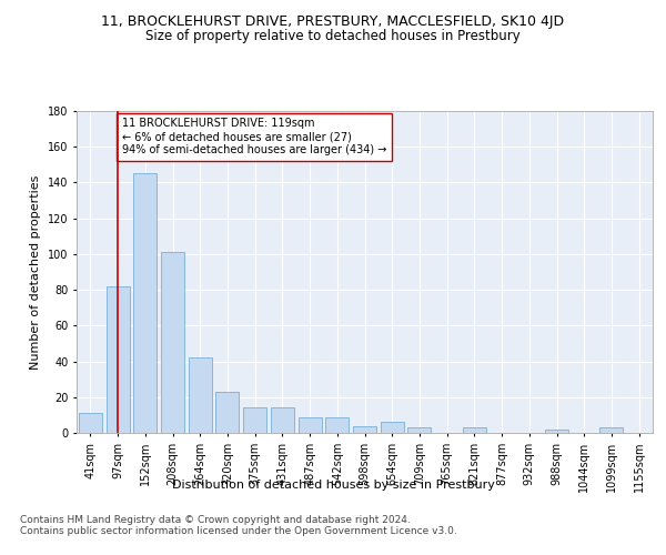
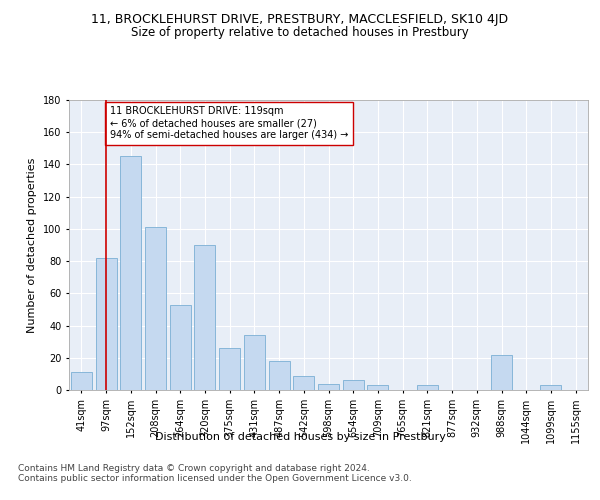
264sqm: 42 -> 53
320sqm: 23 -> 90
375sqm: 14 -> 26
431sqm: 14 -> 34
487sqm: 9 -> 18
988sqm: 2 -> 22
